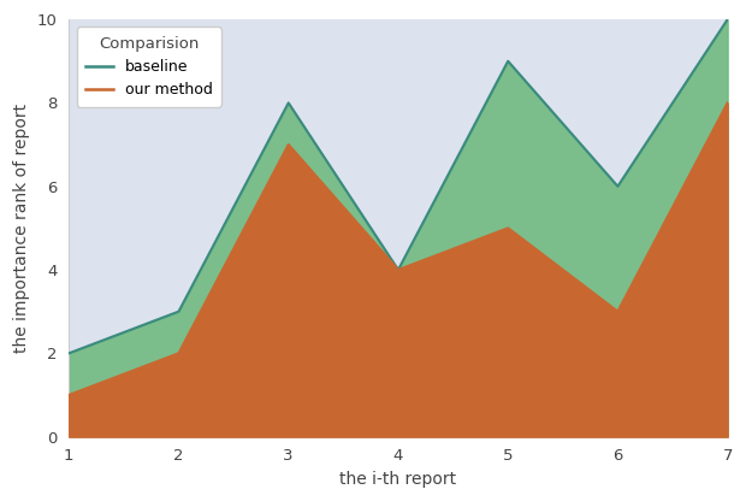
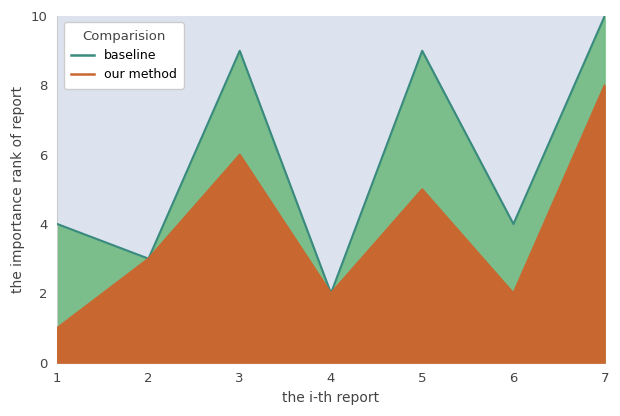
baseline/1: 2 -> 4
our method/2: 2 -> 3
baseline/3: 8 -> 9
our method/3: 7 -> 6
baseline/4: 4 -> 2
our method/4: 4 -> 2
baseline/6: 6 -> 4
our method/6: 3 -> 2
